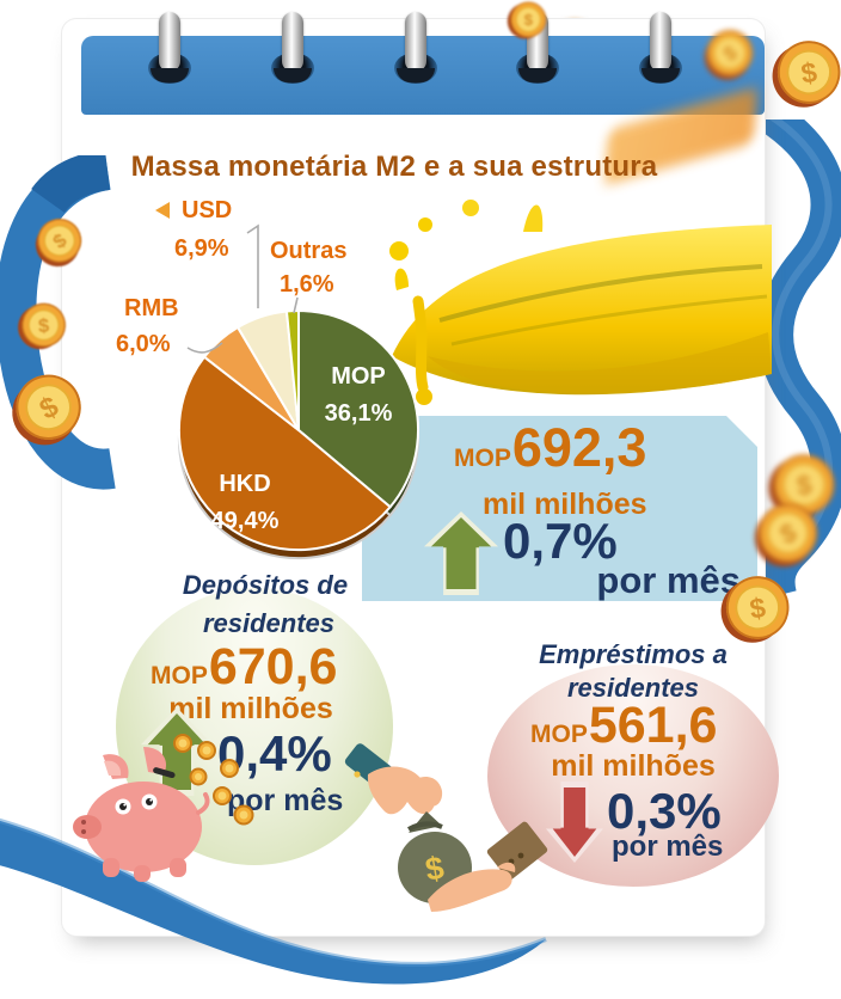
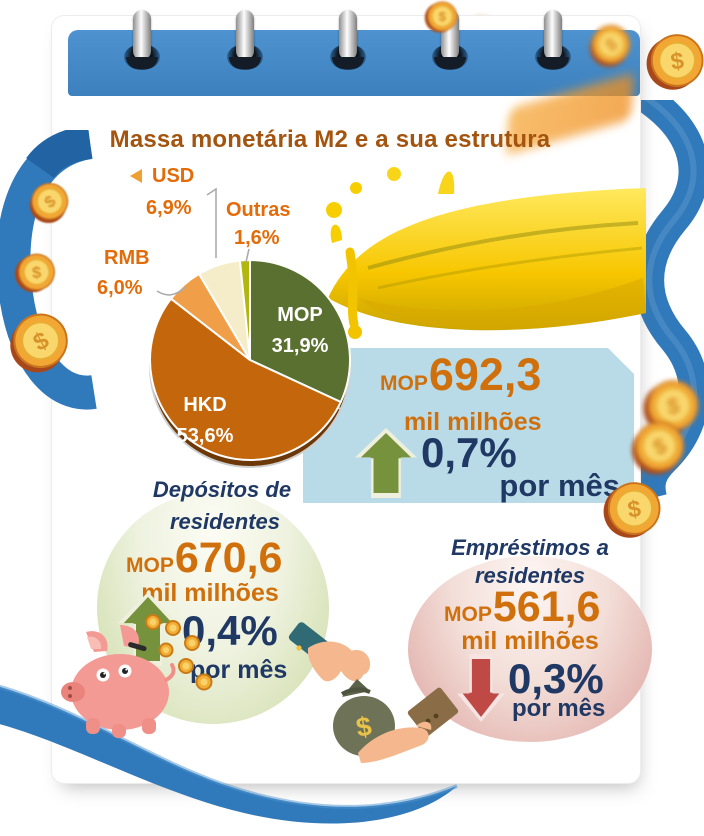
MOP: 36,1% -> 31,9%
HKD: 49,4% -> 53,6%
